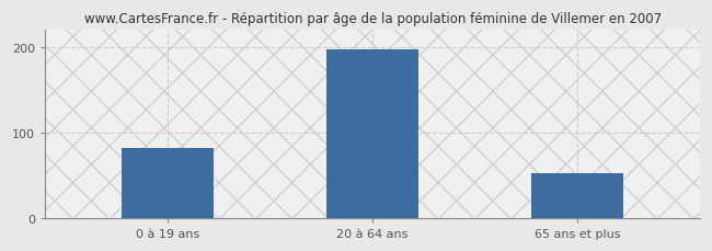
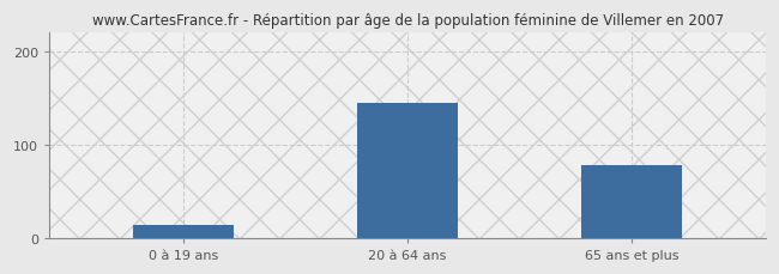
0 à 19 ans: 82 -> 14
20 à 64 ans: 197 -> 144
65 ans et plus: 52 -> 78
